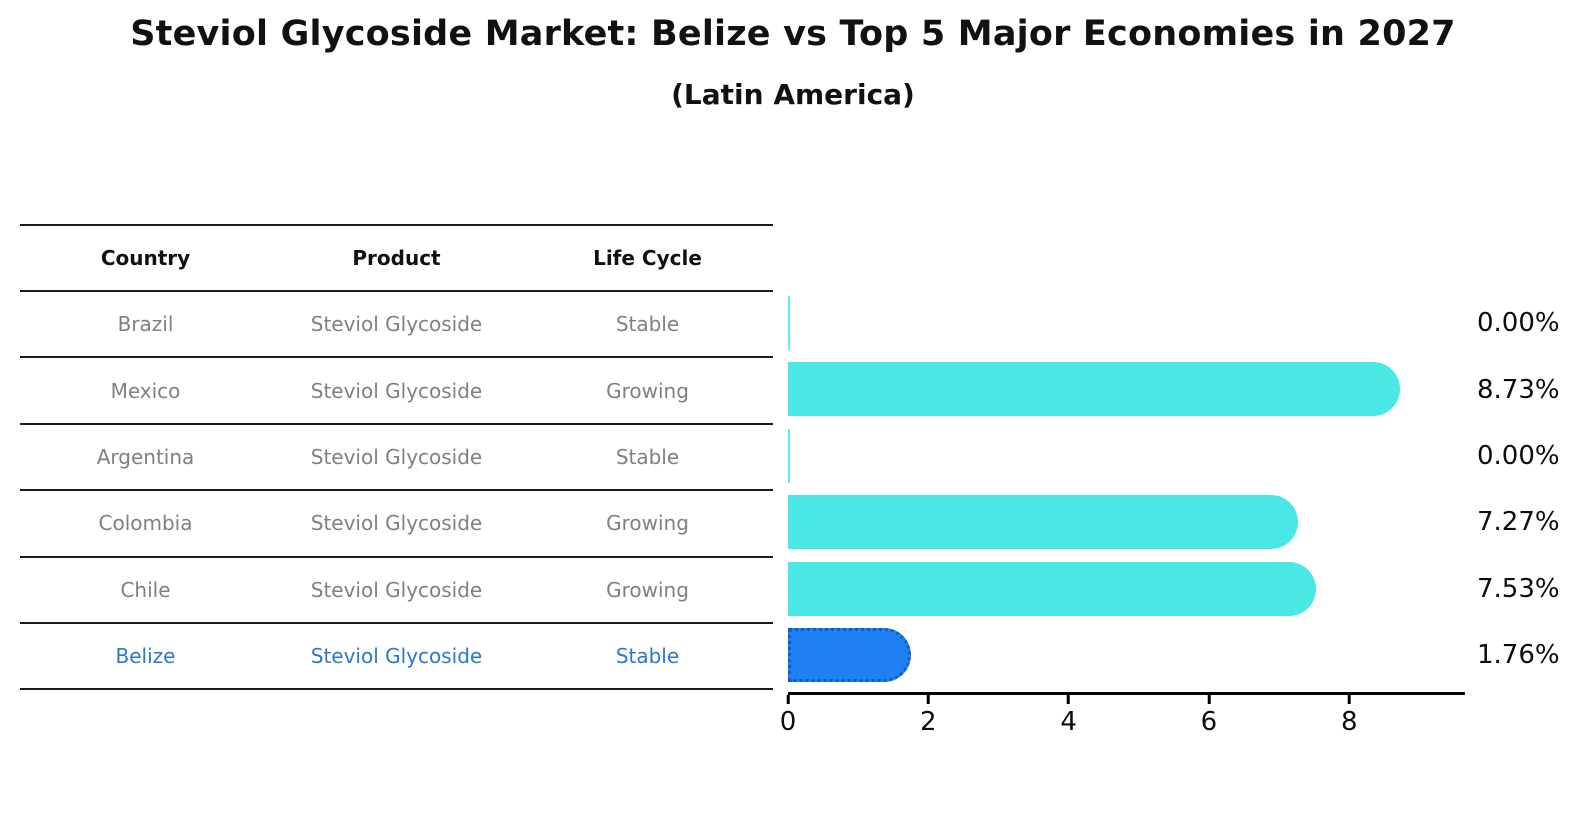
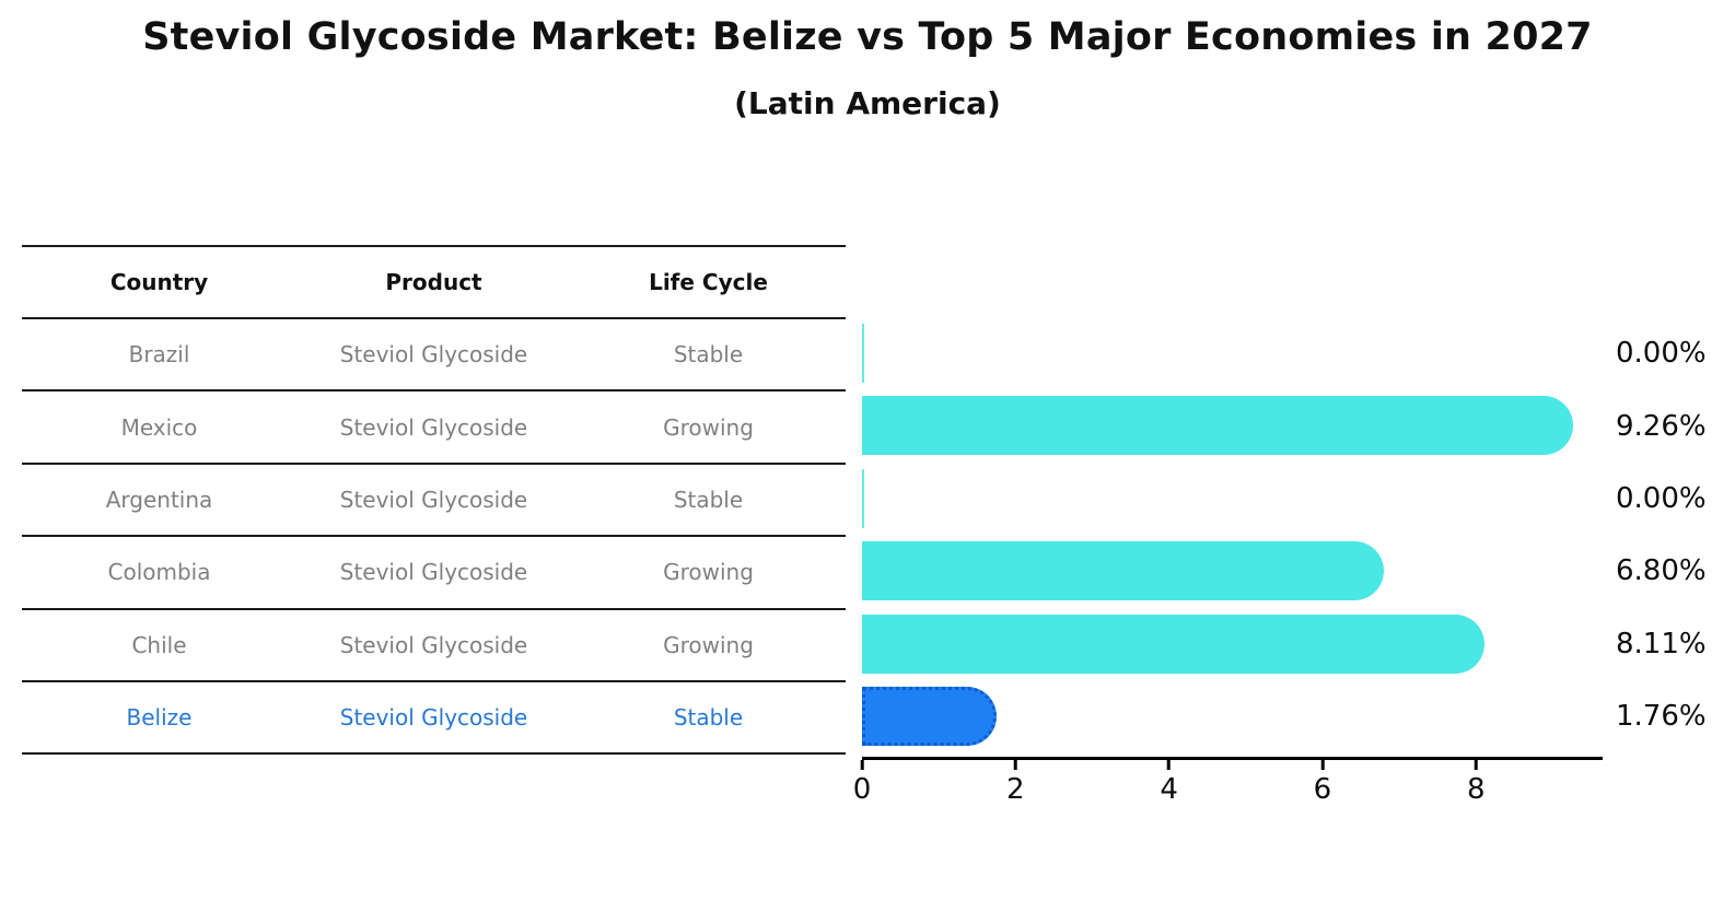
Mexico: 8.73% -> 9.26%
Colombia: 7.27% -> 6.80%
Chile: 7.53% -> 8.11%
